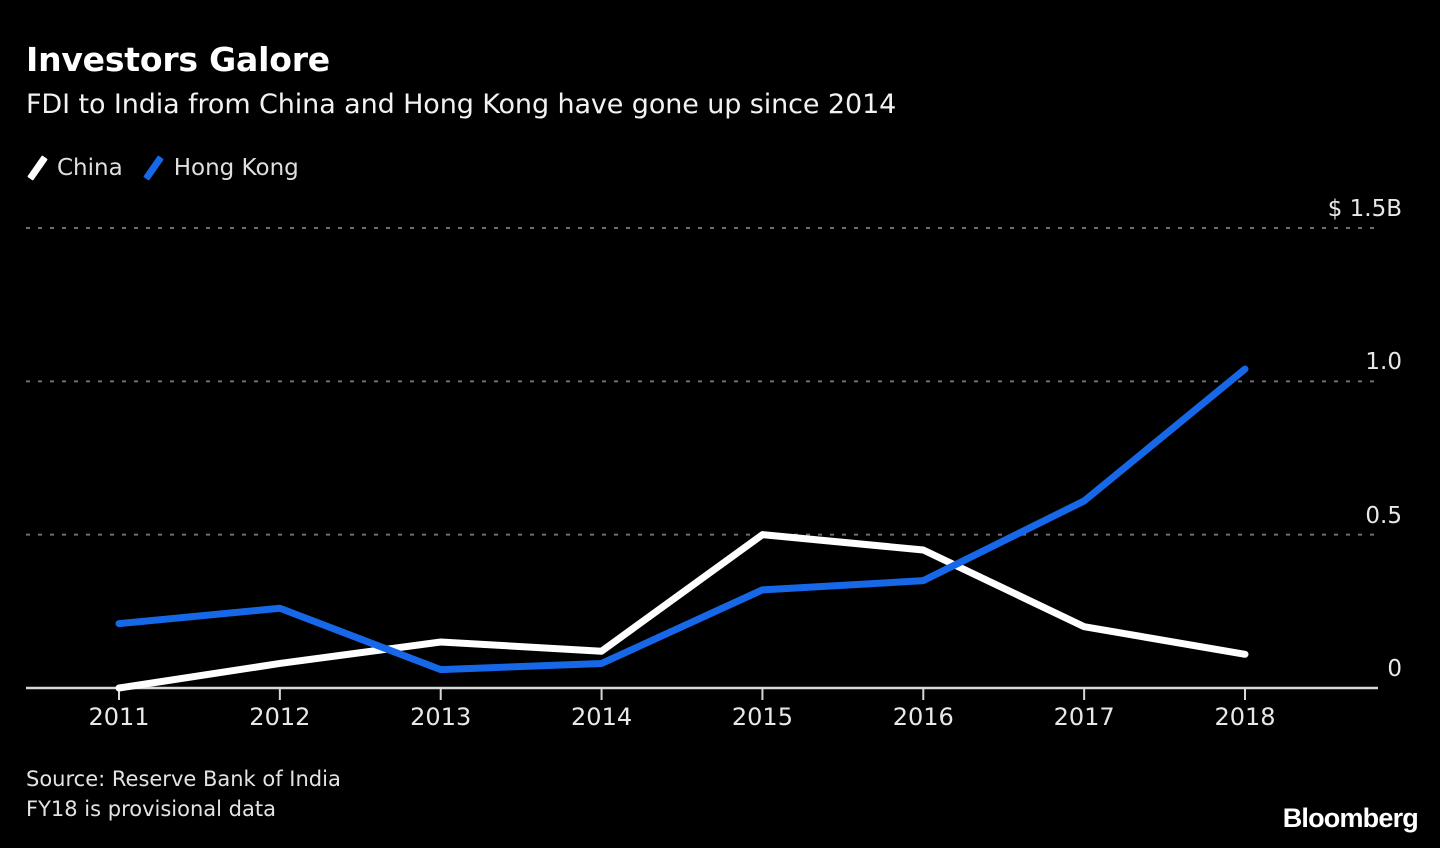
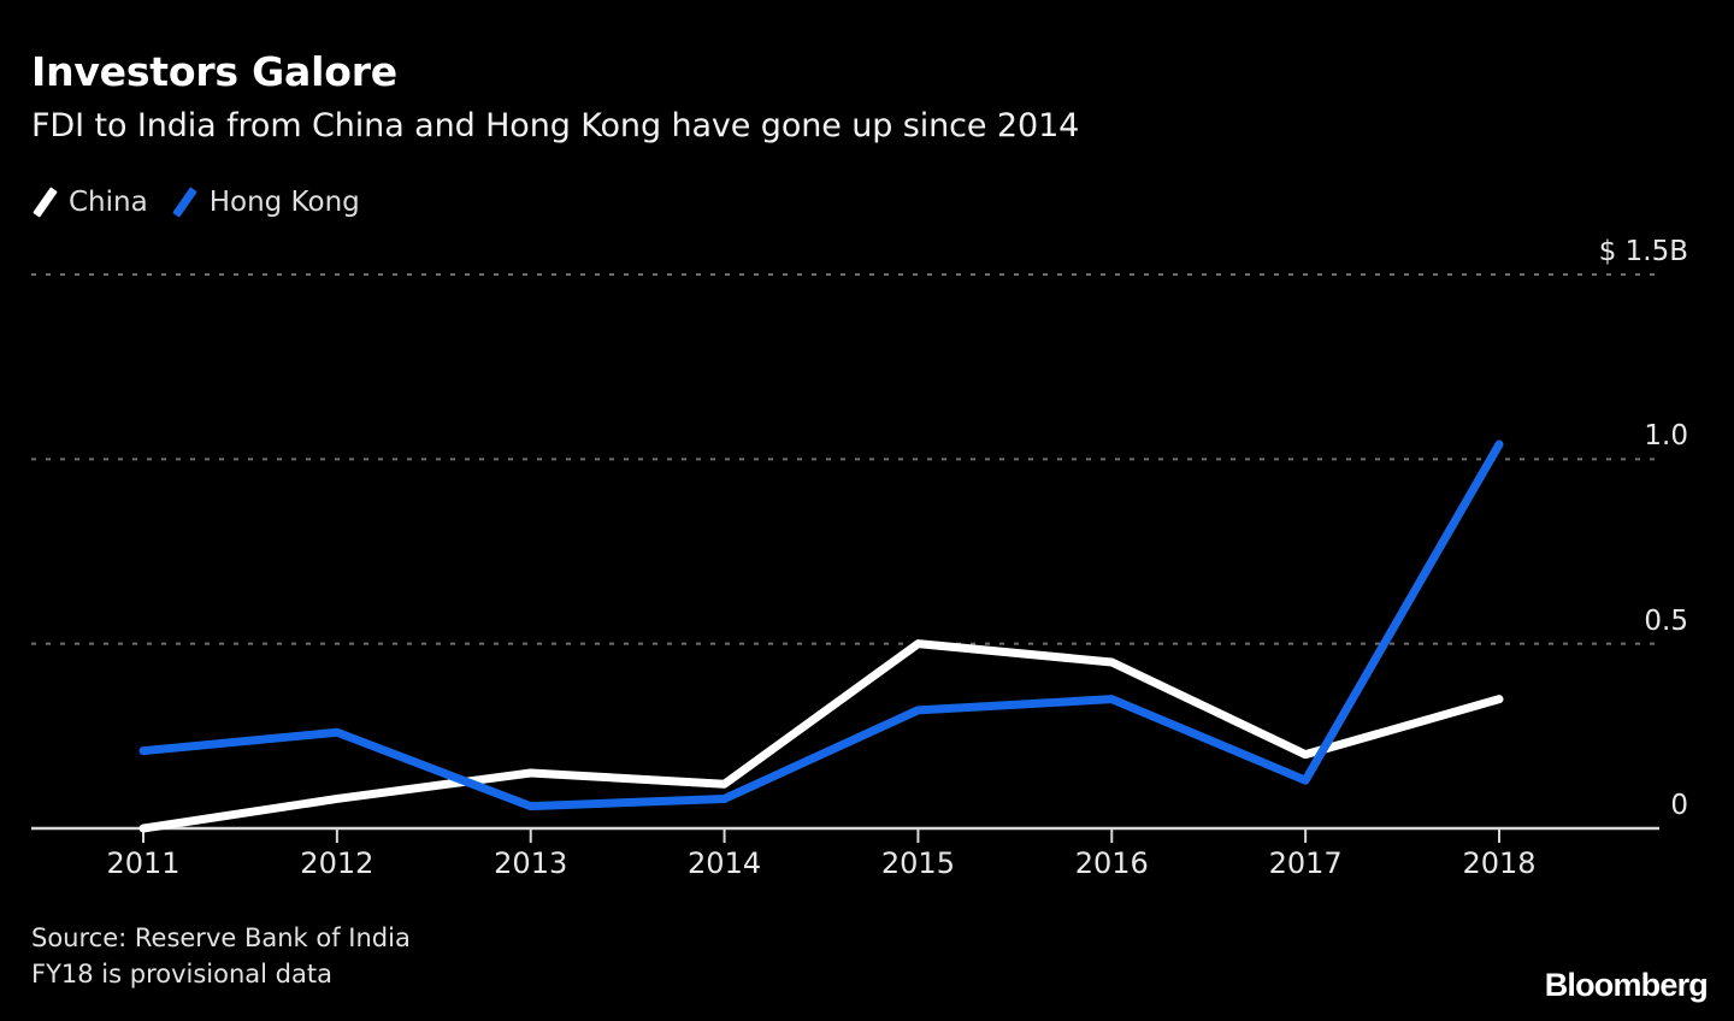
Hong Kong/2017: 0.61 -> 0.13
China/2018: 0.11 -> 0.35
